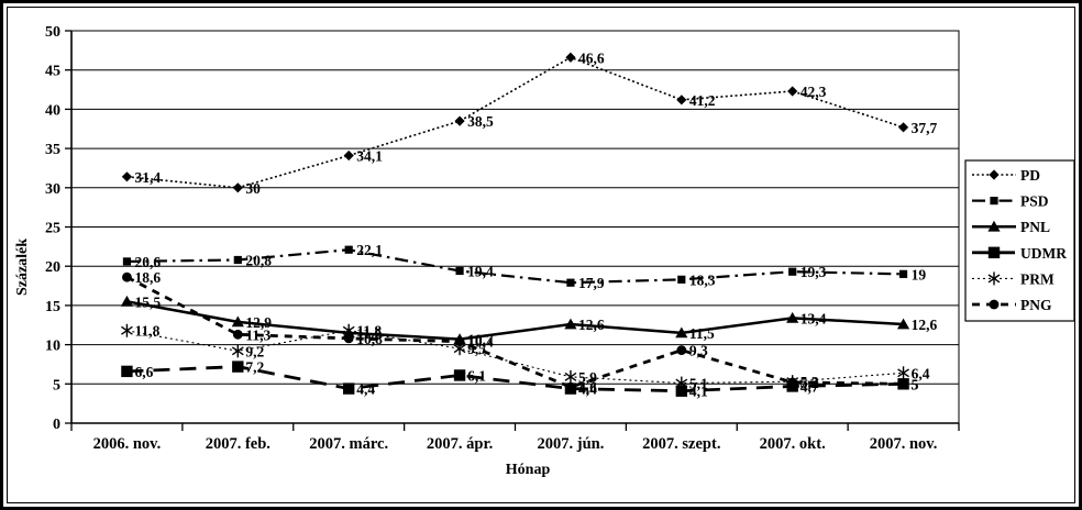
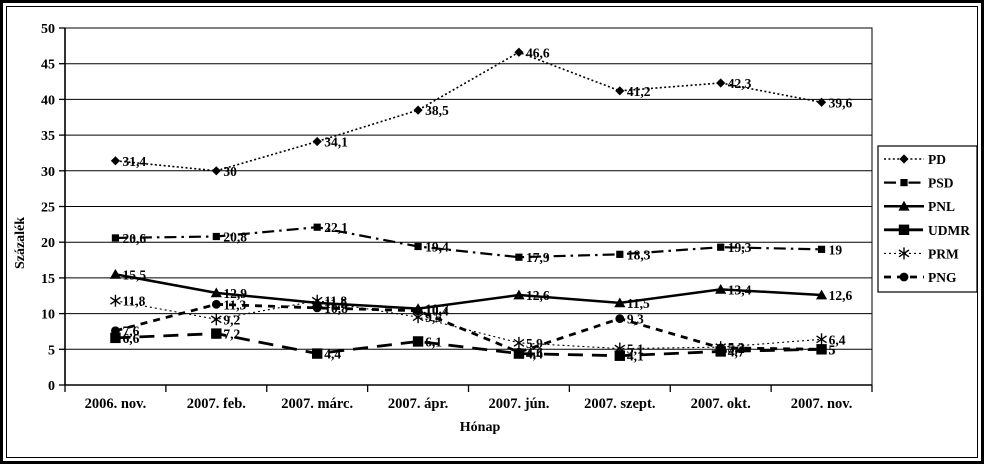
PNG/2006. nov.: 18,6 -> 7,6
PD/2007. nov.: 37,7 -> 39,6
